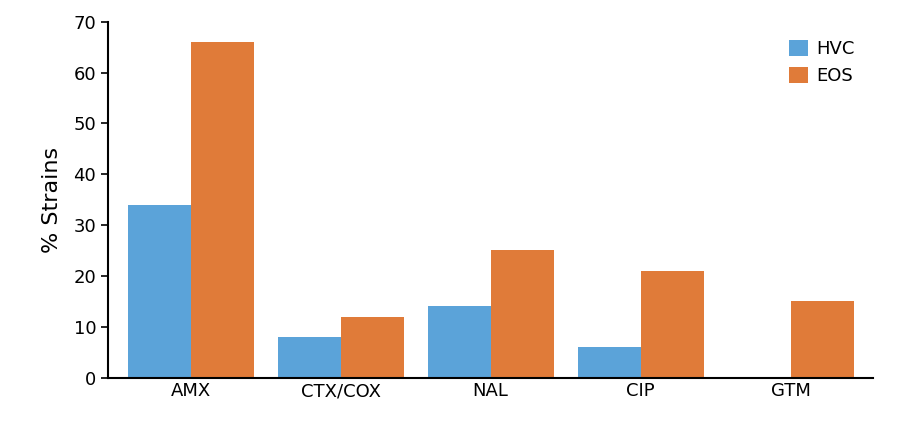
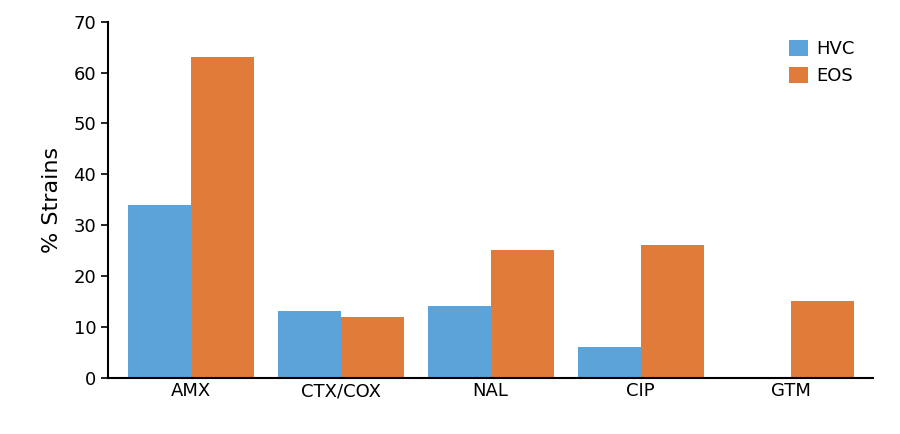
EOS/AMX: 66 -> 63
HVC/CTX/COX: 8 -> 13
EOS/CIP: 21 -> 26
